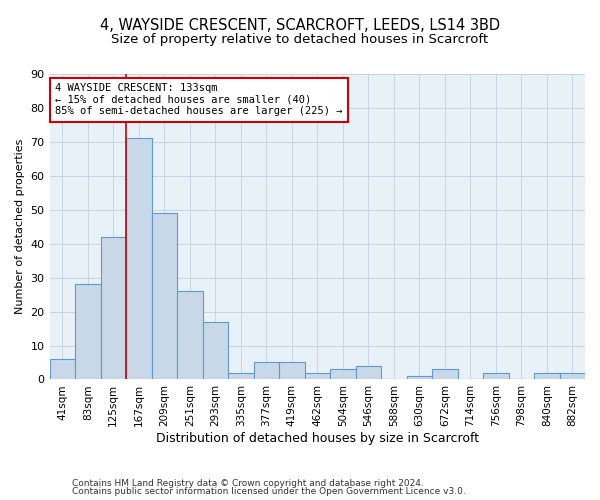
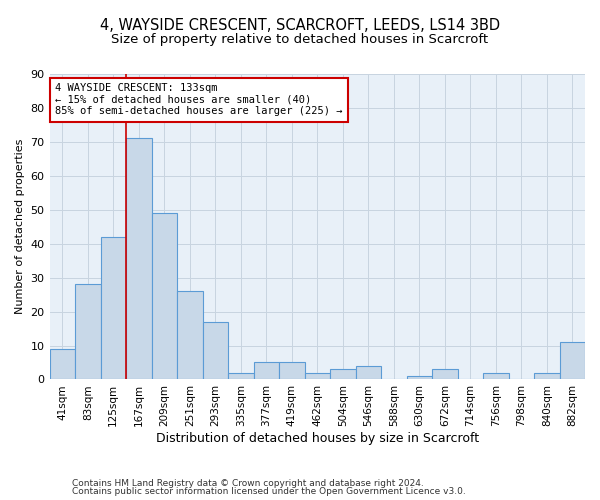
41sqm: 6 -> 9
882sqm: 2 -> 11
